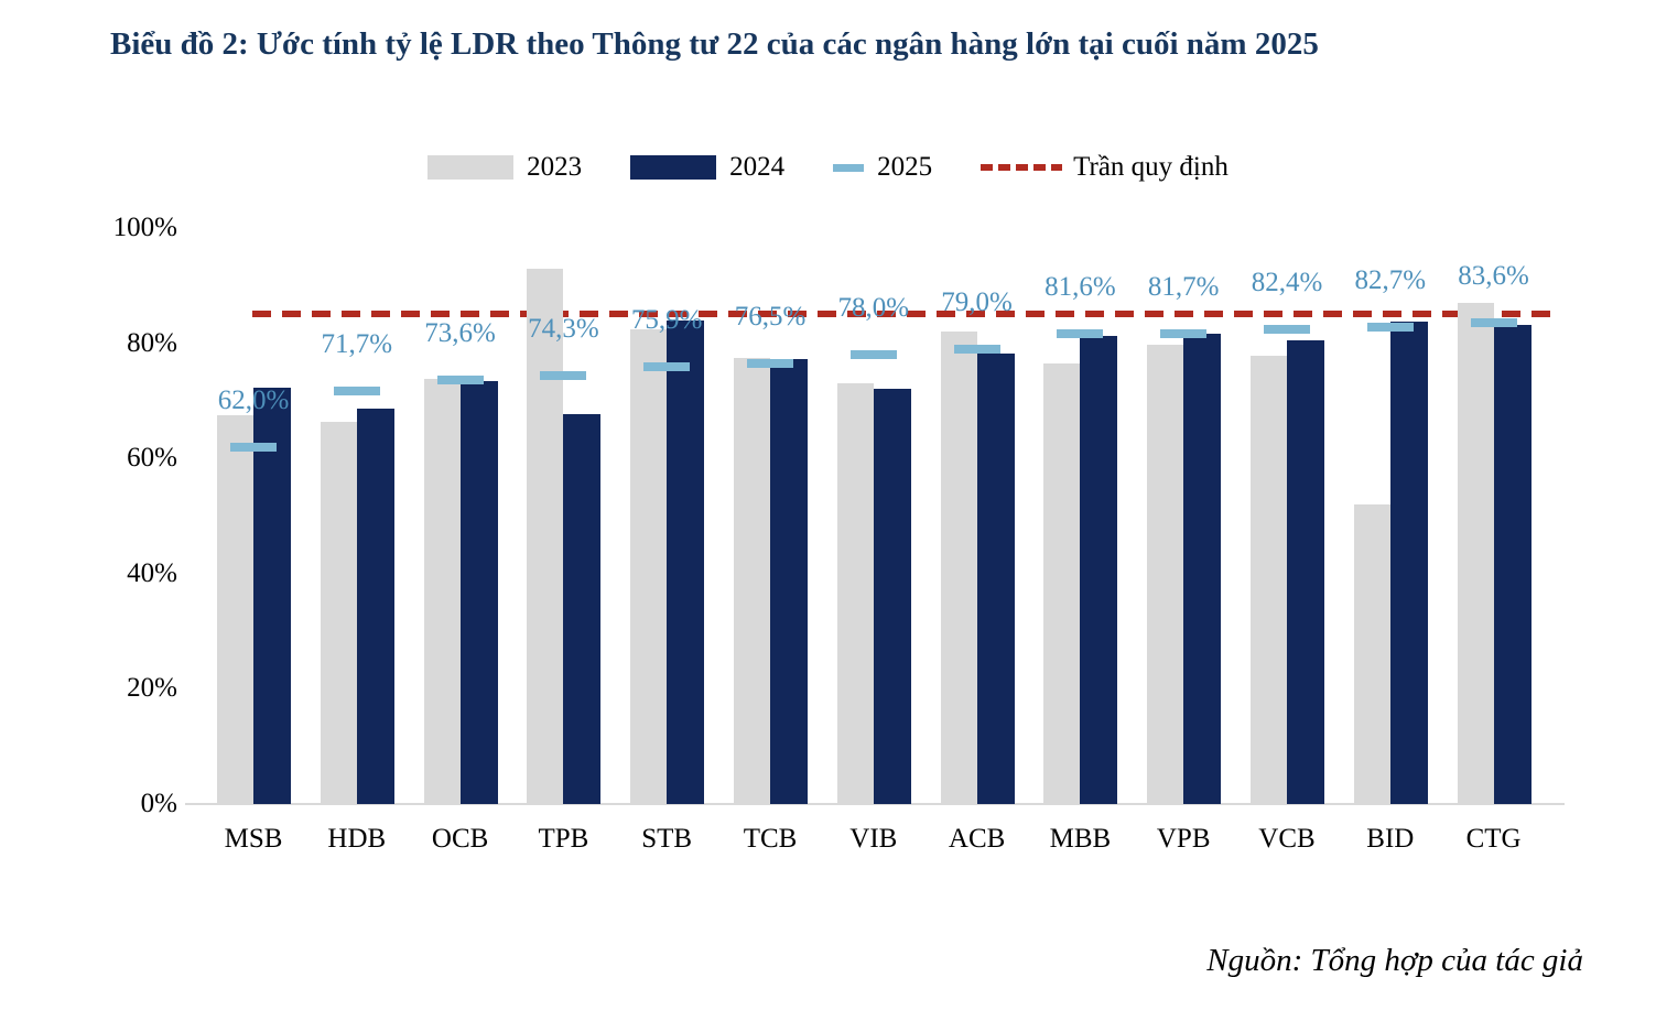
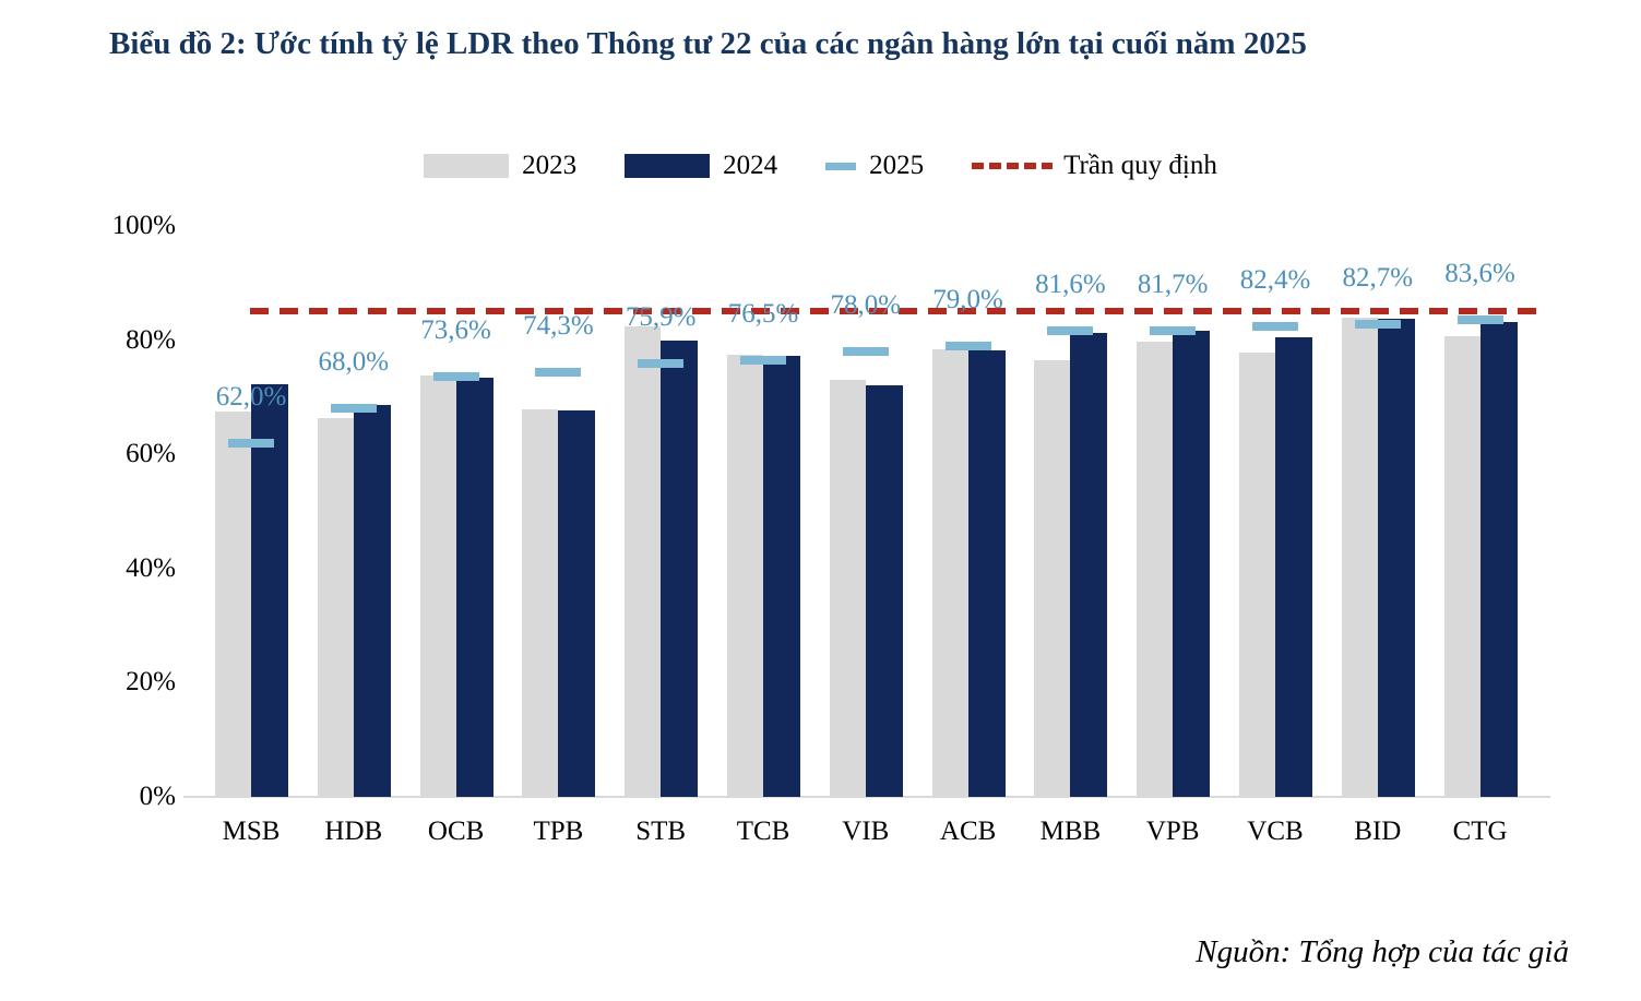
2025/HDB: 71,7% -> 68,0%
2023/TPB: 93% -> 68%
2024/STB: 84% -> 80%
2023/ACB: 82% -> 78%
2023/BID: 52% -> 84%
2023/CTG: 87% -> 81%
